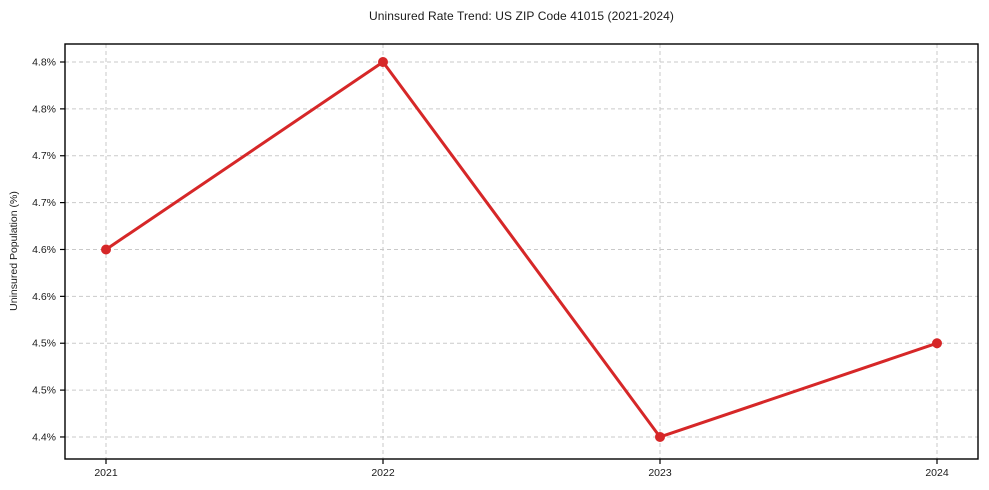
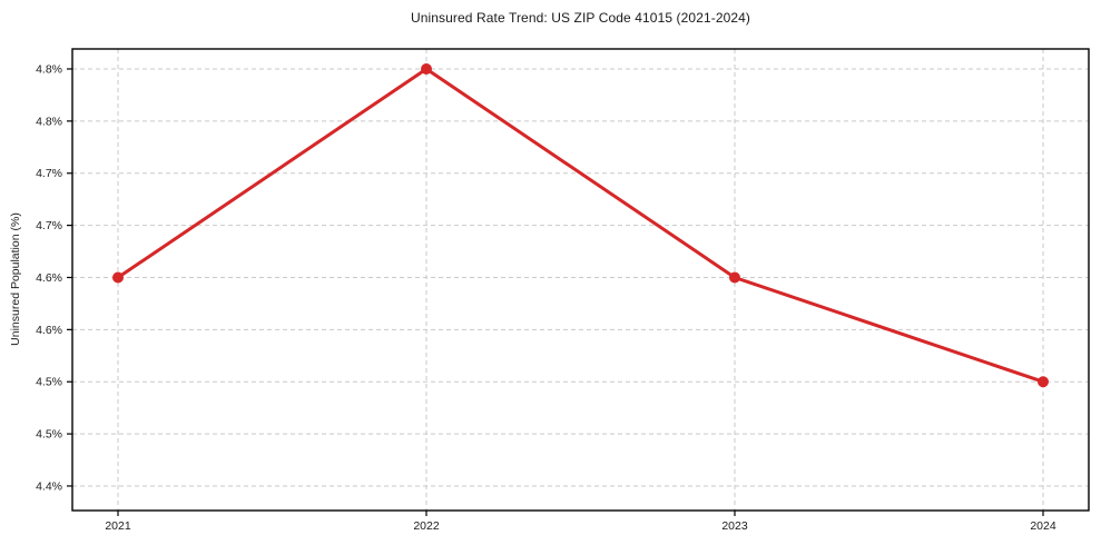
2023: 4.4% -> 4.6%
